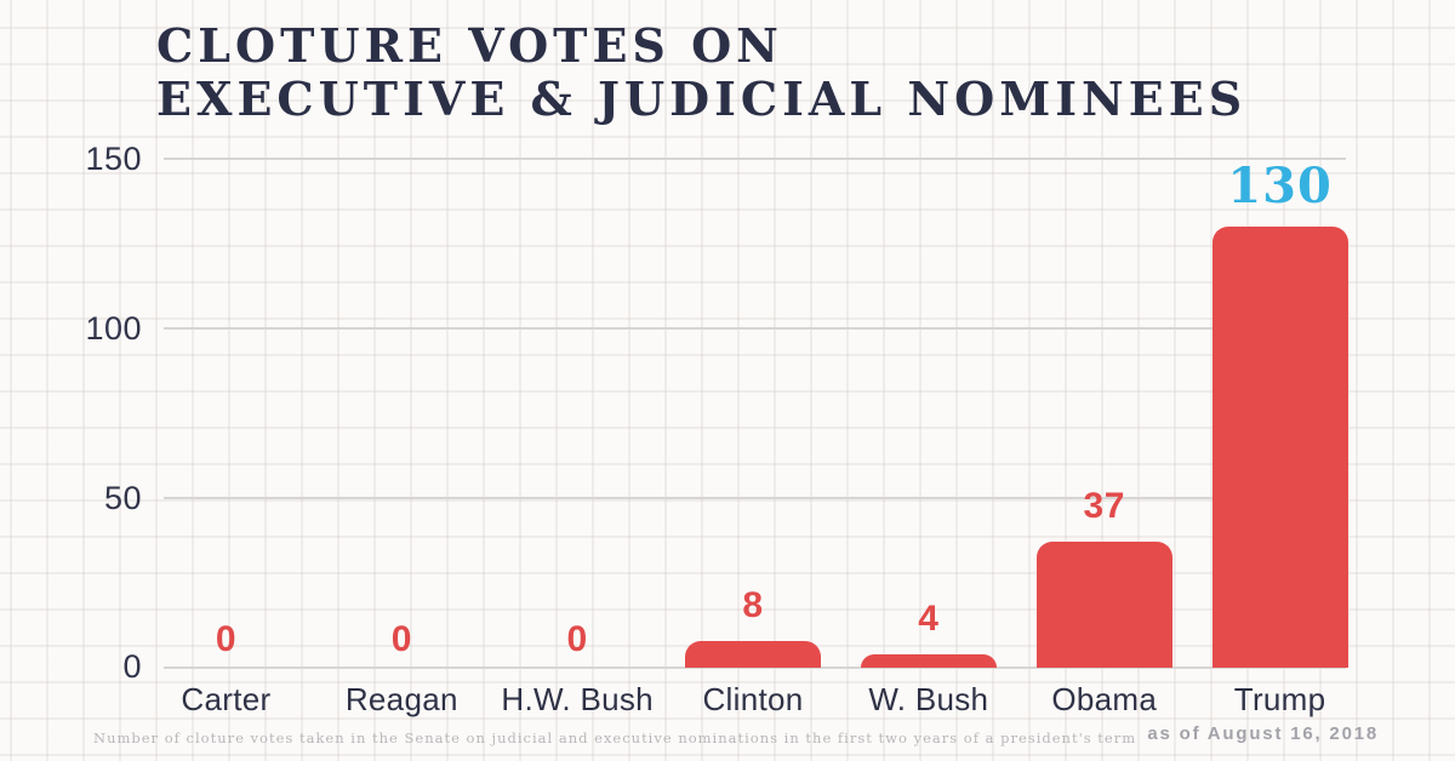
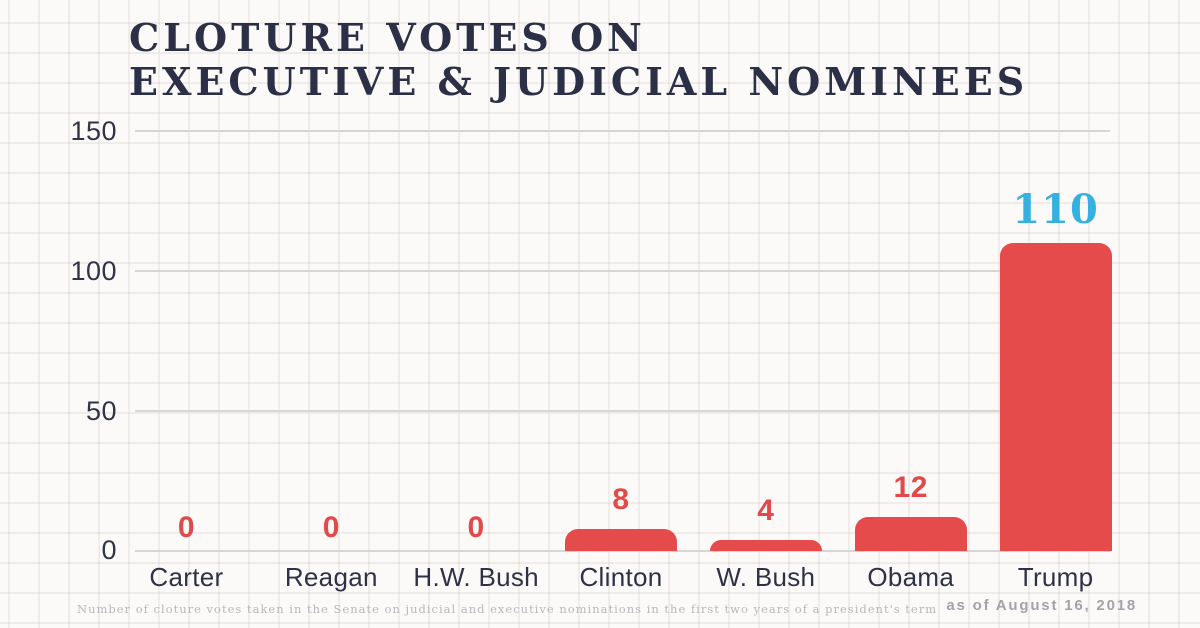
Obama: 37 -> 12
Trump: 130 -> 110
